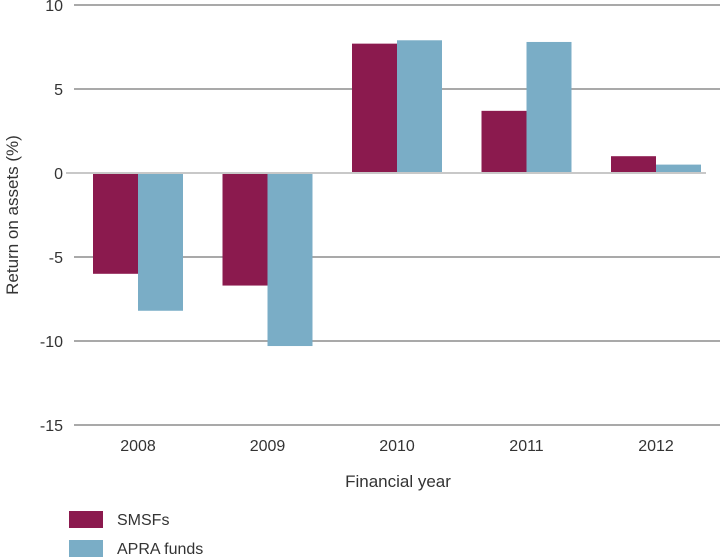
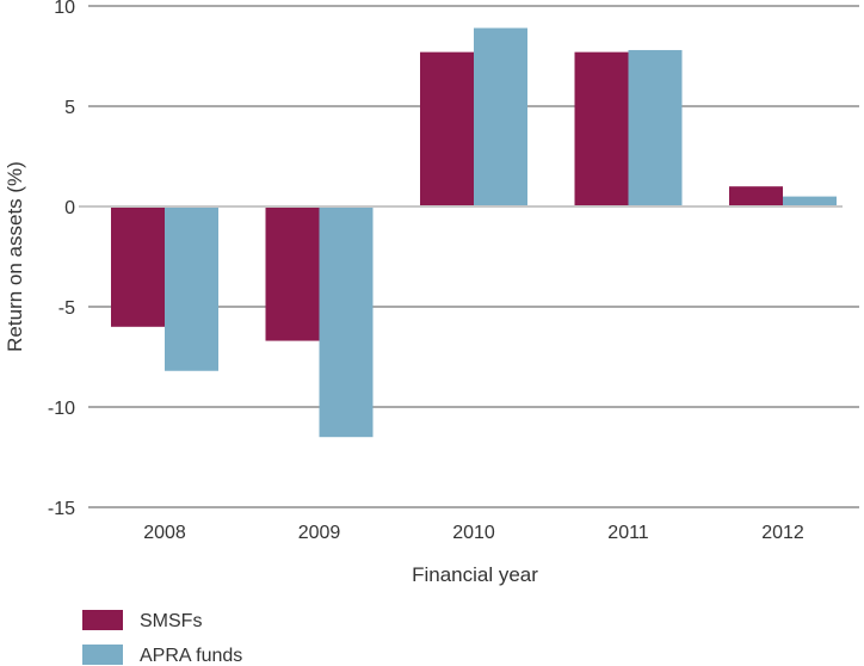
APRA funds/2009: -10.3 -> -11.5
APRA funds/2010: 7.9 -> 8.9
SMSFs/2011: 3.7 -> 7.7
